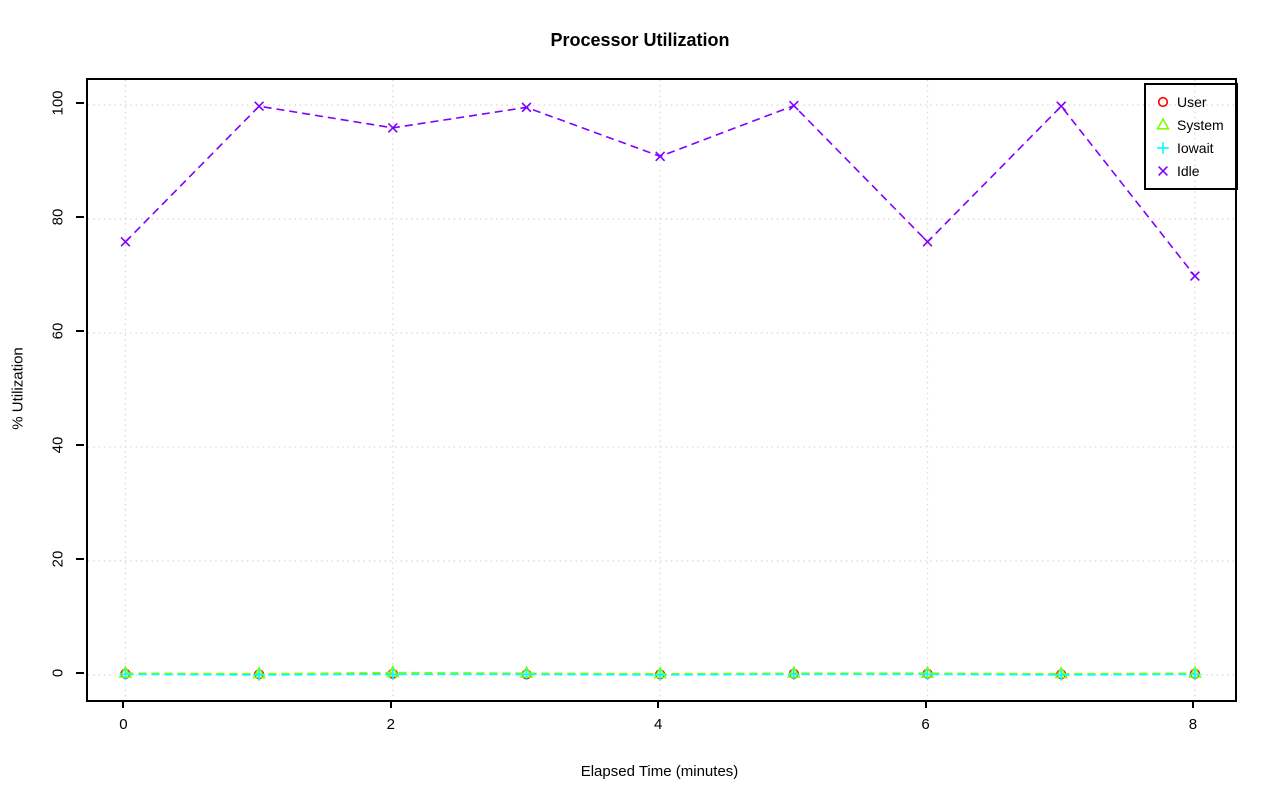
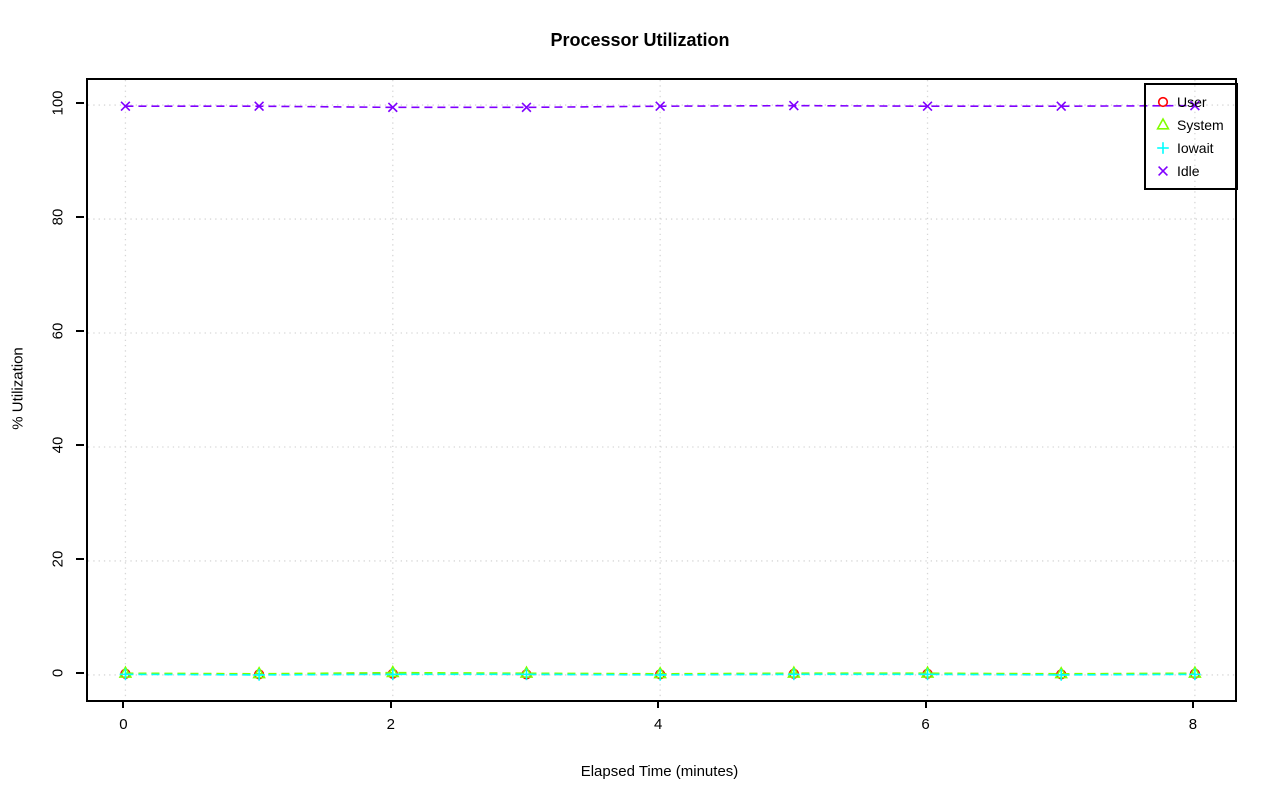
Idle/0: 76 -> 100
Idle/2: 96 -> 100
Idle/4: 91 -> 100
Idle/6: 76 -> 100
Idle/8: 70 -> 100
